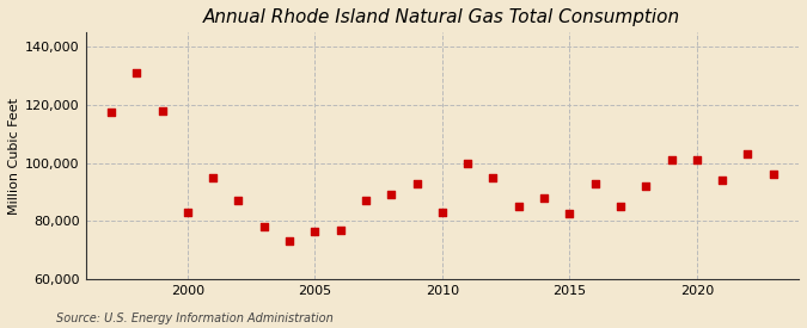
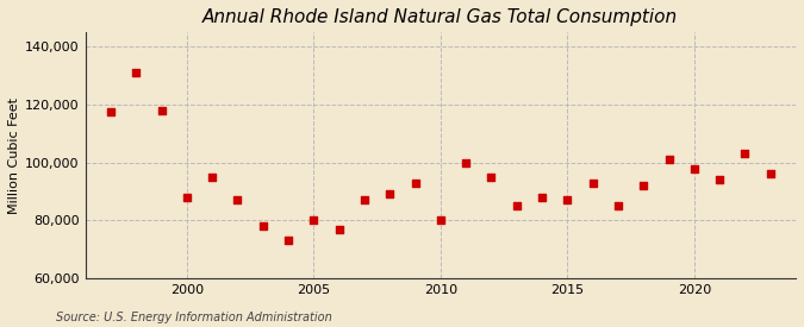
2000: 83,000 -> 88,000
2005: 76,500 -> 80,000
2010: 83,000 -> 80,000
2015: 82,500 -> 87,000
2020: 101,000 -> 98,000
